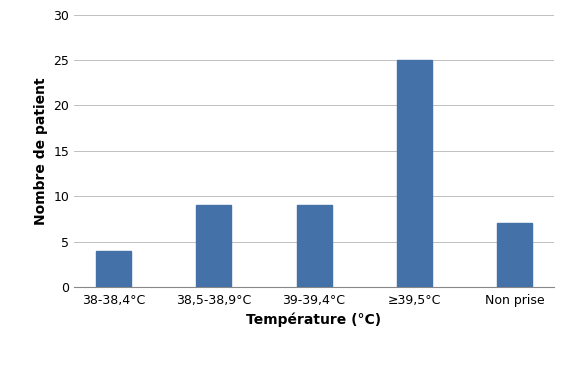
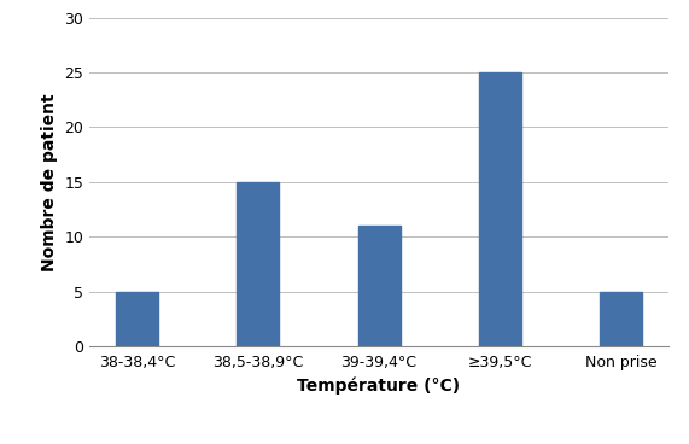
38-38,4°C: 4 -> 5
38,5-38,9°C: 9 -> 15
39-39,4°C: 9 -> 11
Non prise: 7 -> 5
